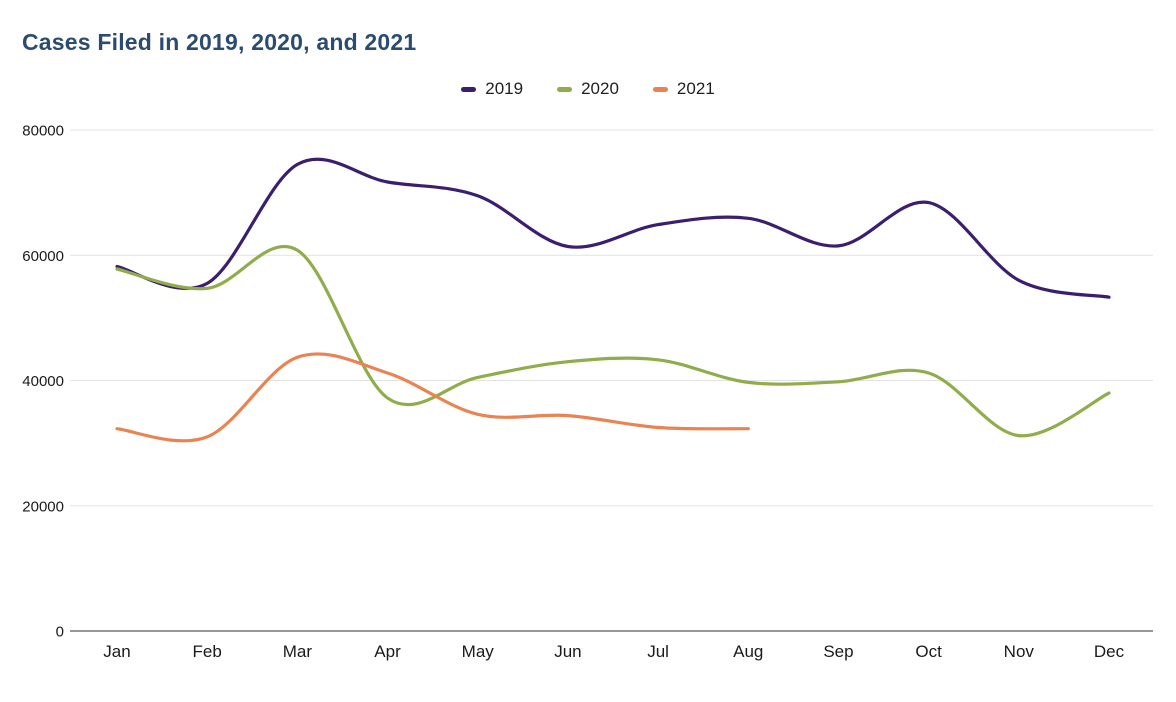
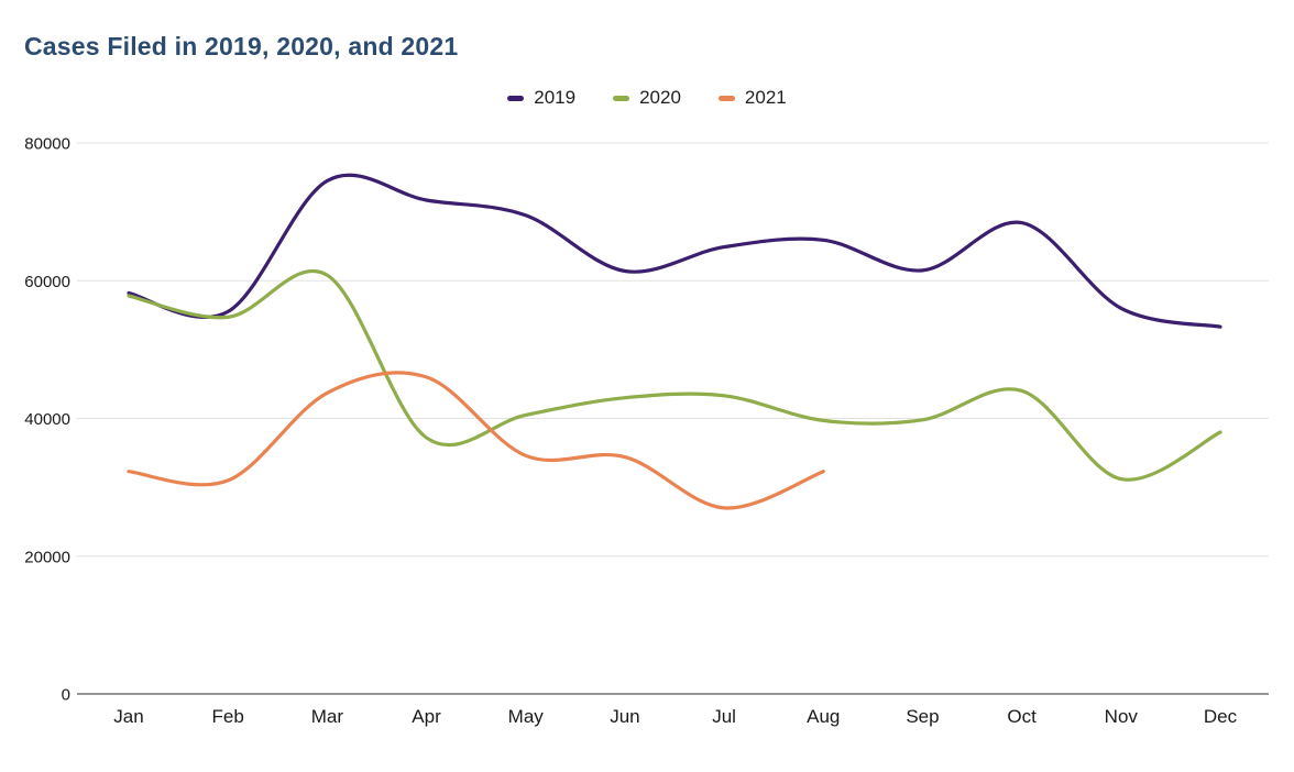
2021/Apr: 41000 -> 46000
2021/Jul: 32000 -> 27000
2020/Oct: 41000 -> 44000
